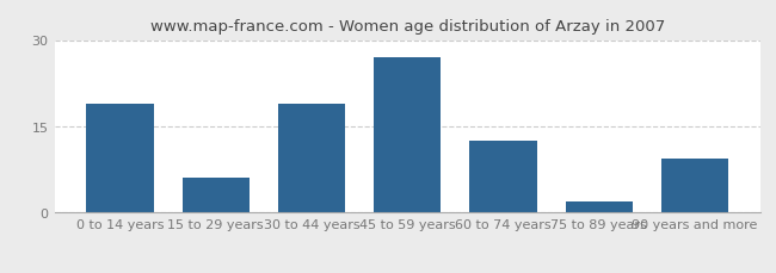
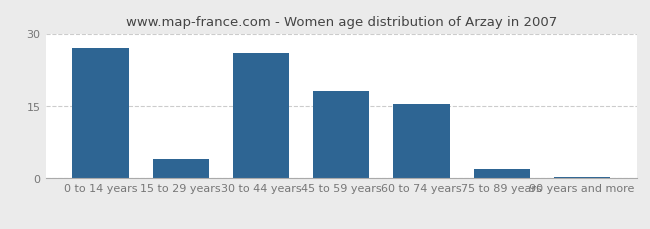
0 to 14 years: 19.0 -> 27.0
15 to 29 years: 6.0 -> 4.0
30 to 44 years: 19.0 -> 26.0
45 to 59 years: 27.0 -> 18.0
60 to 74 years: 12.5 -> 15.5
90 years and more: 9.5 -> 0.3
